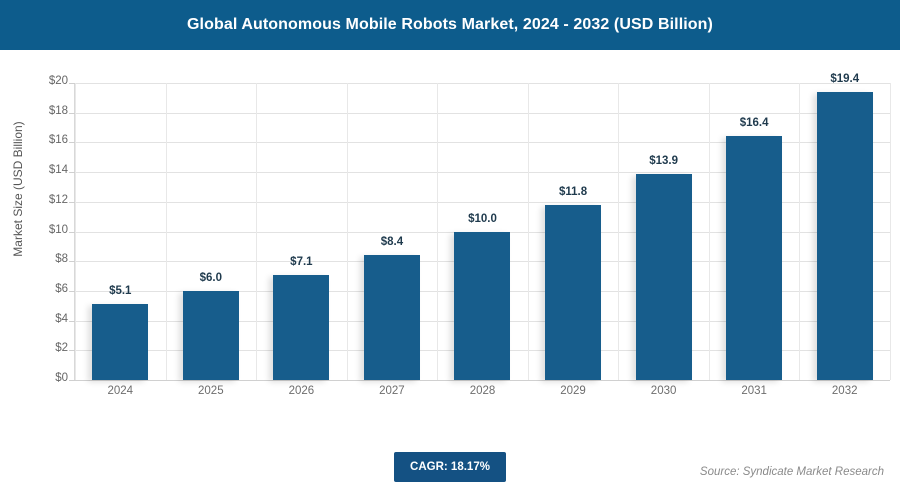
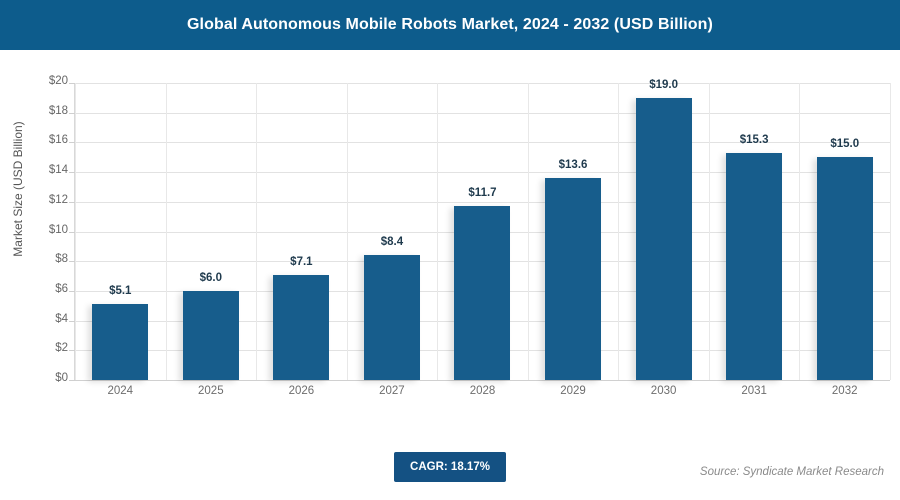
2028: $10.0 -> $11.7
2029: $11.8 -> $13.6
2030: $13.9 -> $19.0
2031: $16.4 -> $15.3
2032: $19.4 -> $15.0
